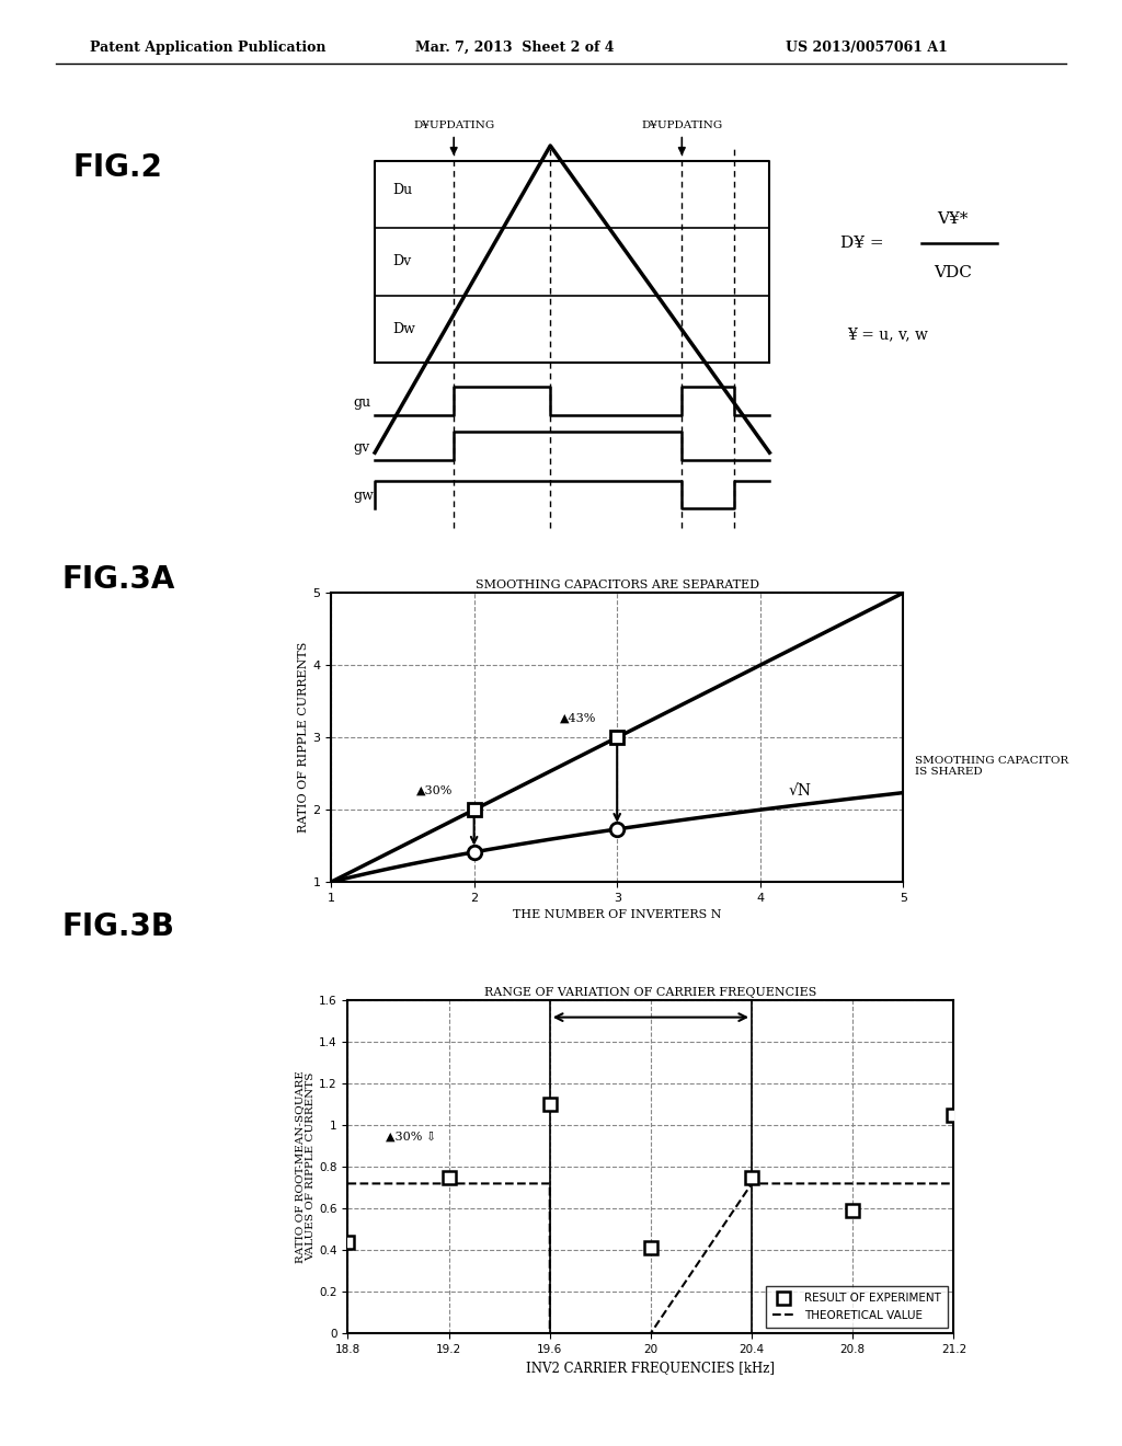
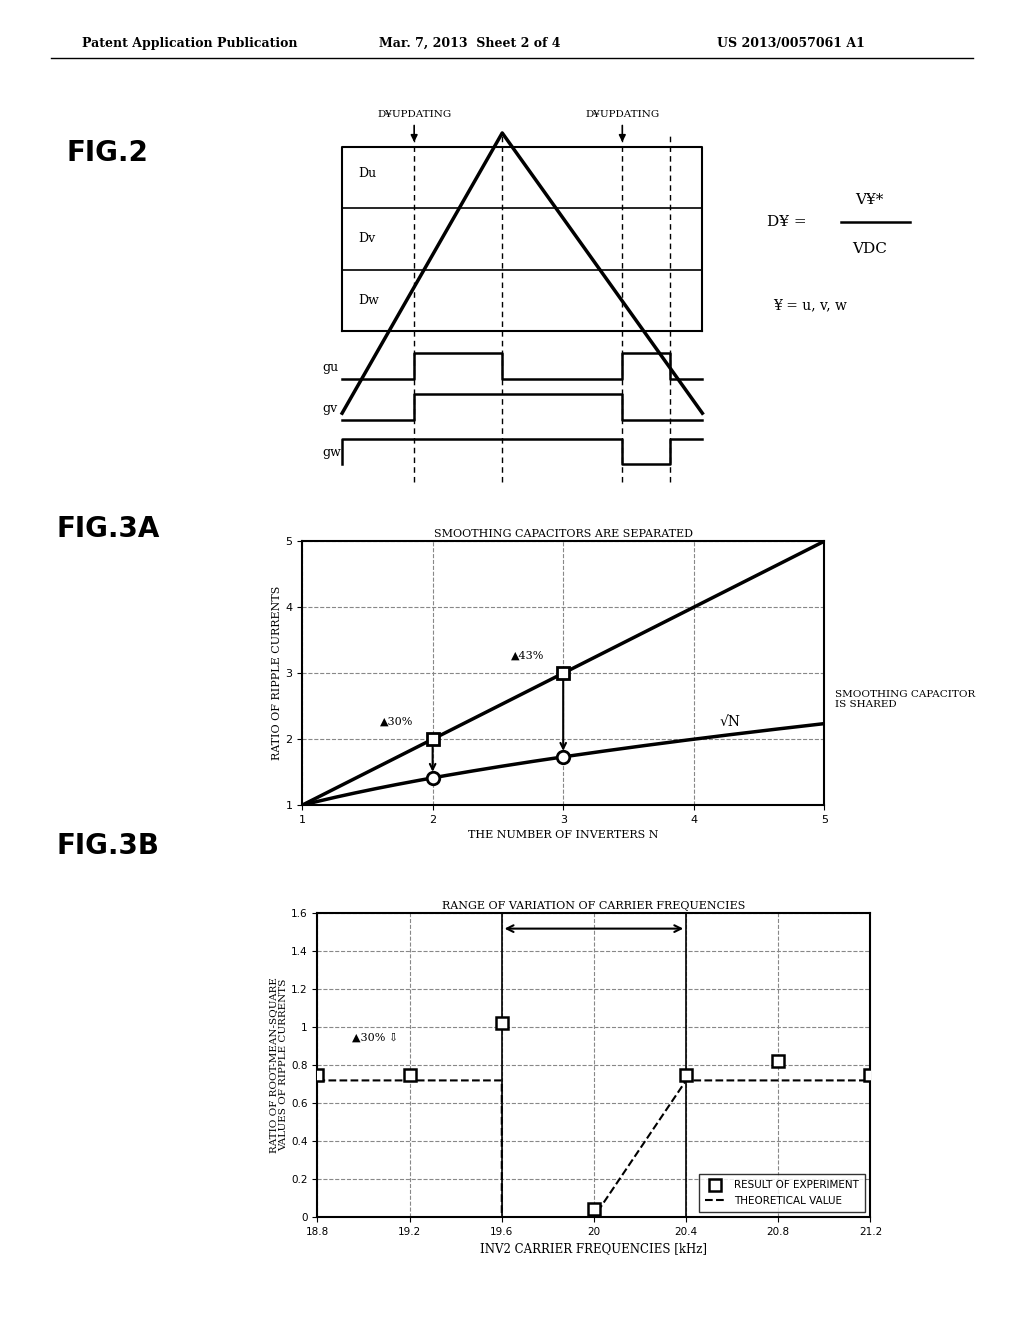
RANGE OF VARIATION OF CARRIER FREQUENCIES/RESULT OF EXPERIMENT/18.8: 0.44 -> 0.75
RANGE OF VARIATION OF CARRIER FREQUENCIES/RESULT OF EXPERIMENT/19.6: 1.10 -> 1.02
RANGE OF VARIATION OF CARRIER FREQUENCIES/RESULT OF EXPERIMENT/20: 0.41 -> 0.04
RANGE OF VARIATION OF CARRIER FREQUENCIES/RESULT OF EXPERIMENT/20.8: 0.59 -> 0.82
RANGE OF VARIATION OF CARRIER FREQUENCIES/RESULT OF EXPERIMENT/21.2: 1.05 -> 0.75
